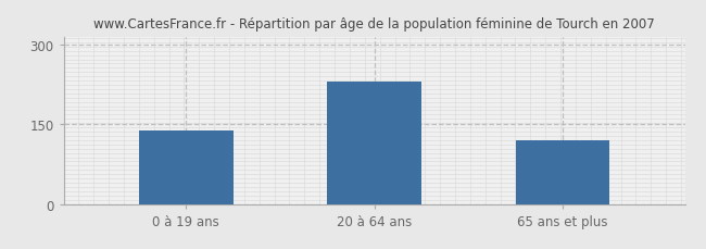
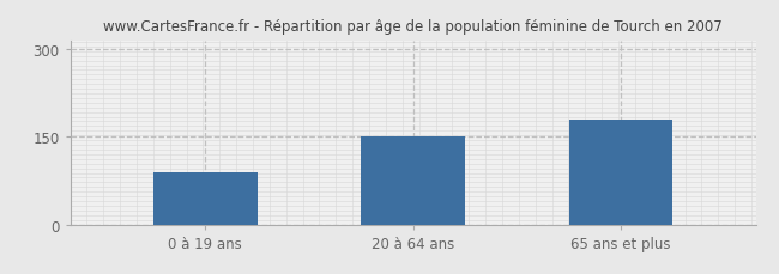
0 à 19 ans: 138 -> 90
20 à 64 ans: 230 -> 150
65 ans et plus: 120 -> 180
